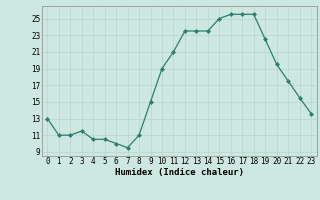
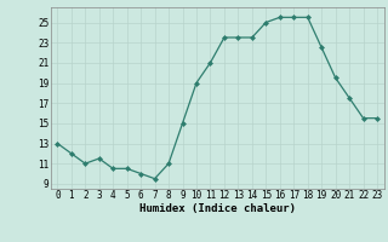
1: 11.0 -> 12.0
23: 13.6 -> 15.5
